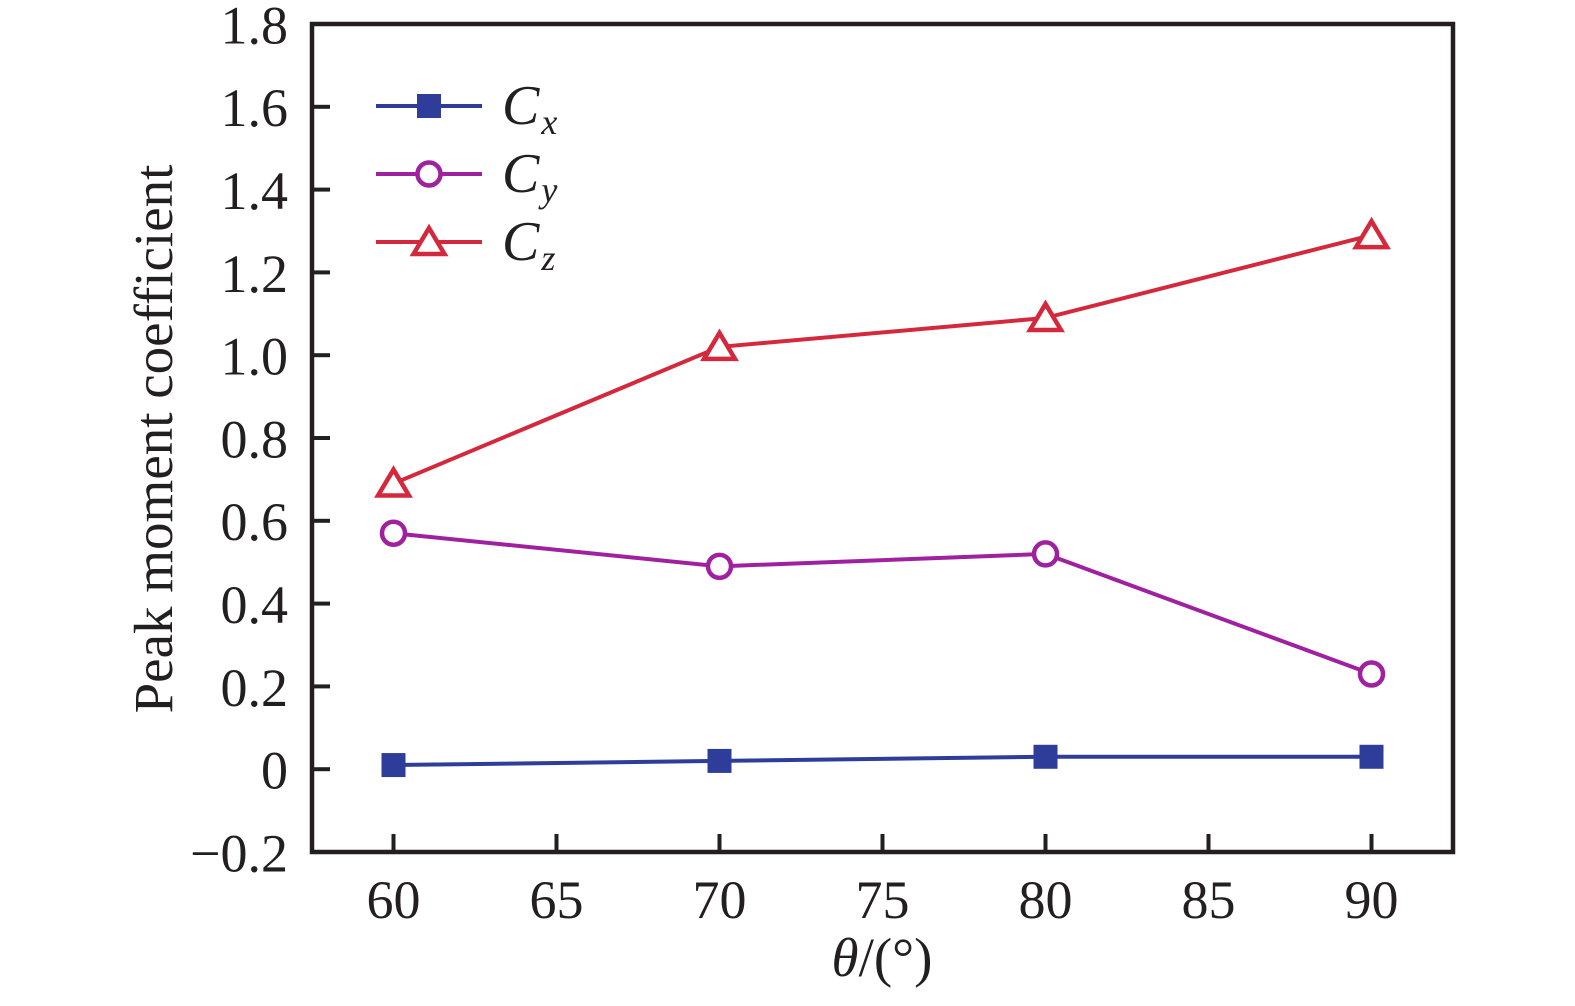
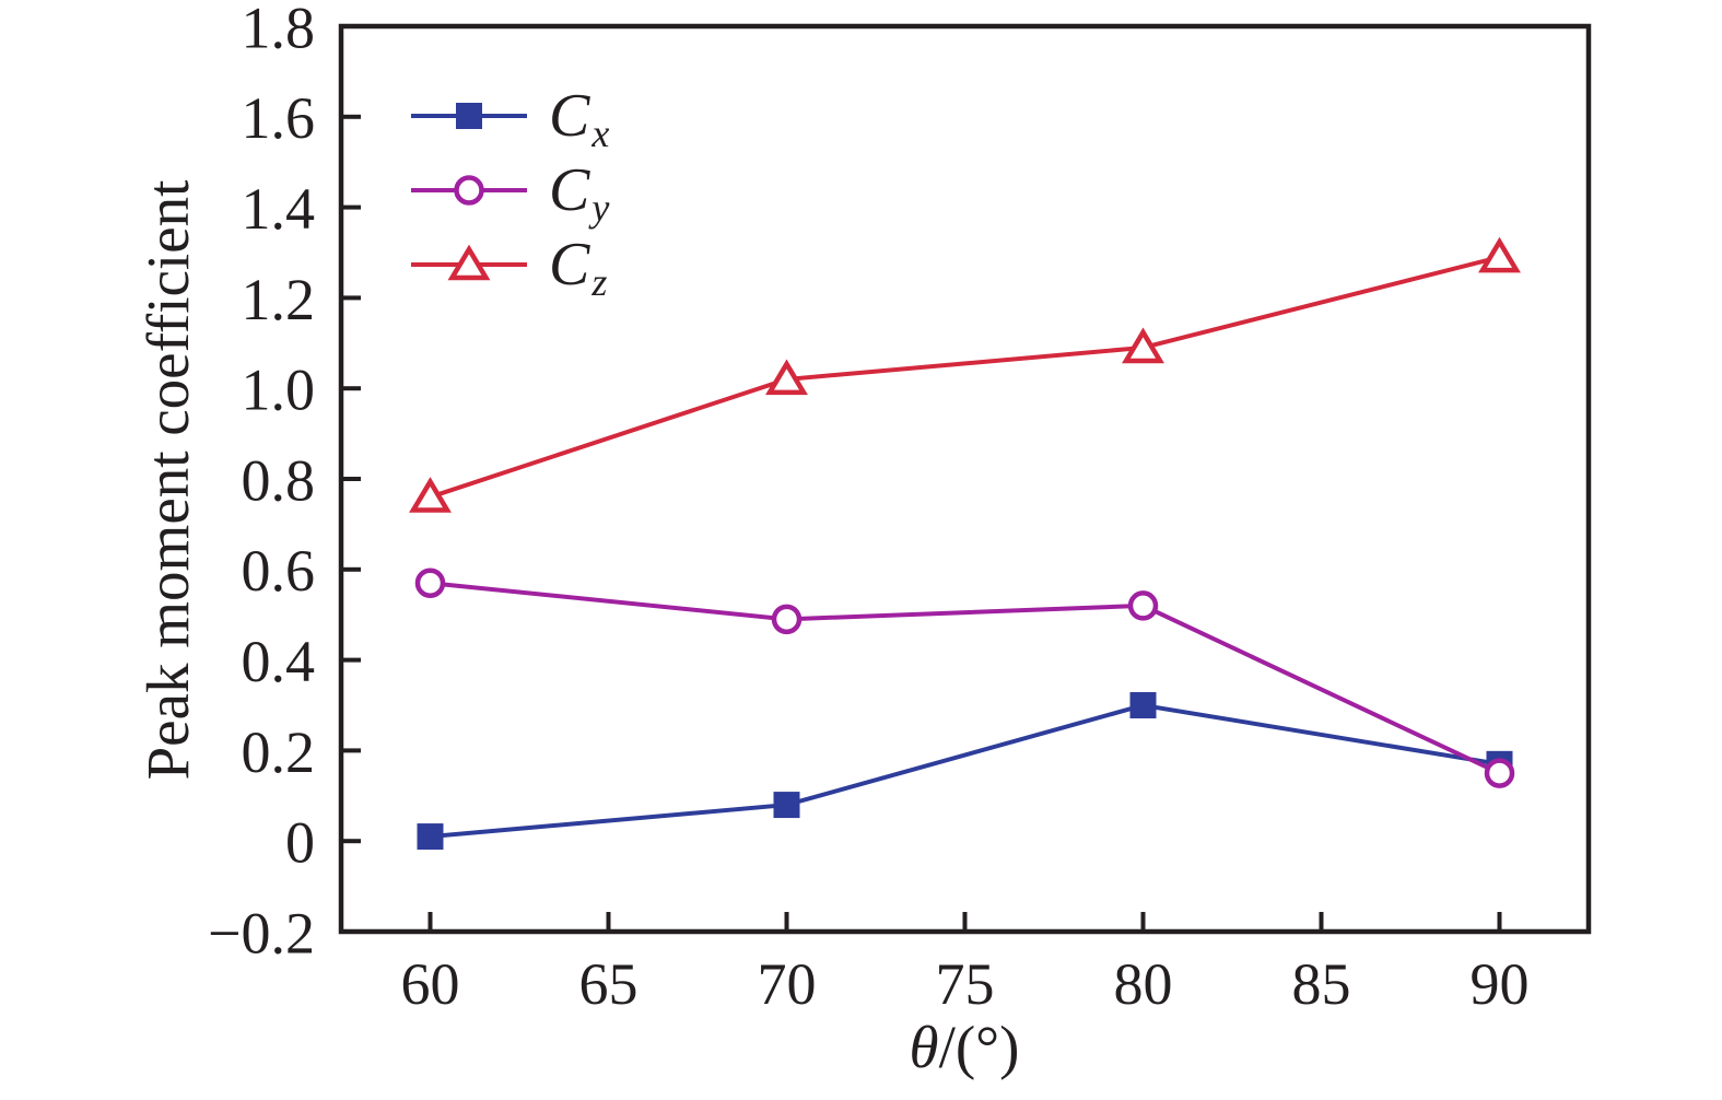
Cz/60: 0.69 -> 0.76
Cx/70: 0.02 -> 0.08
Cx/80: 0.03 -> 0.30
Cx/90: 0.03 -> 0.17
Cy/90: 0.23 -> 0.15
